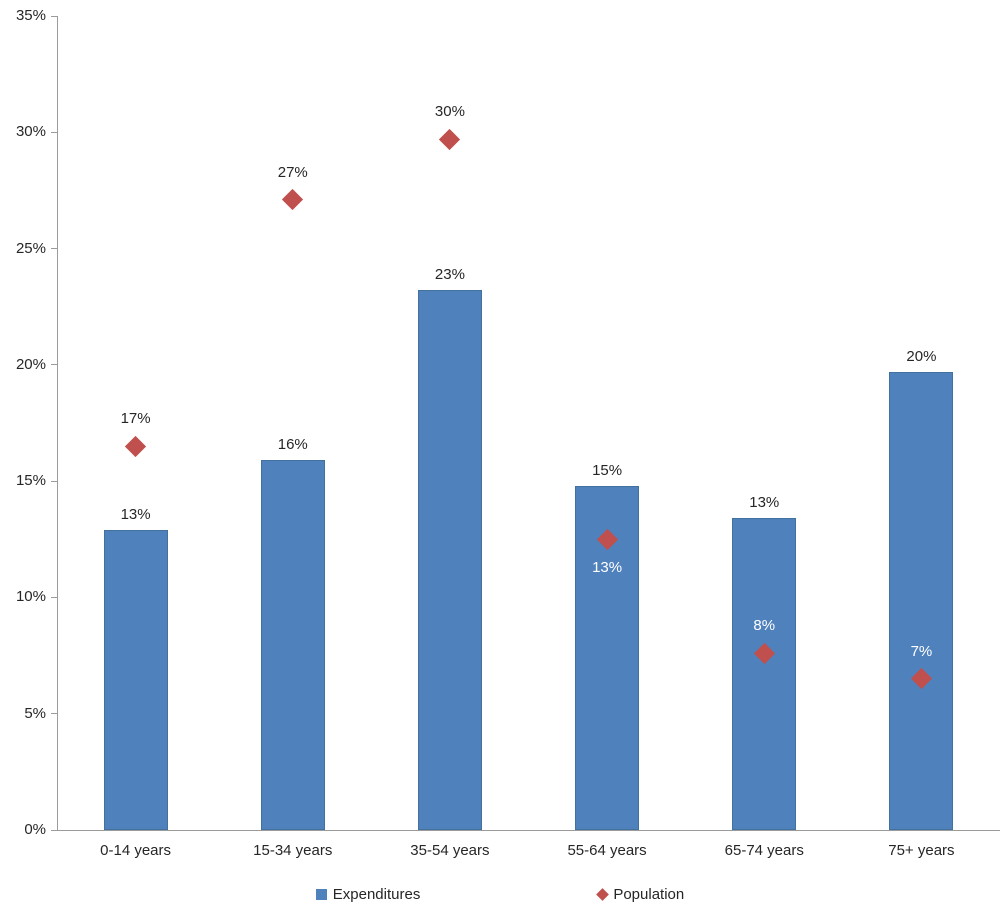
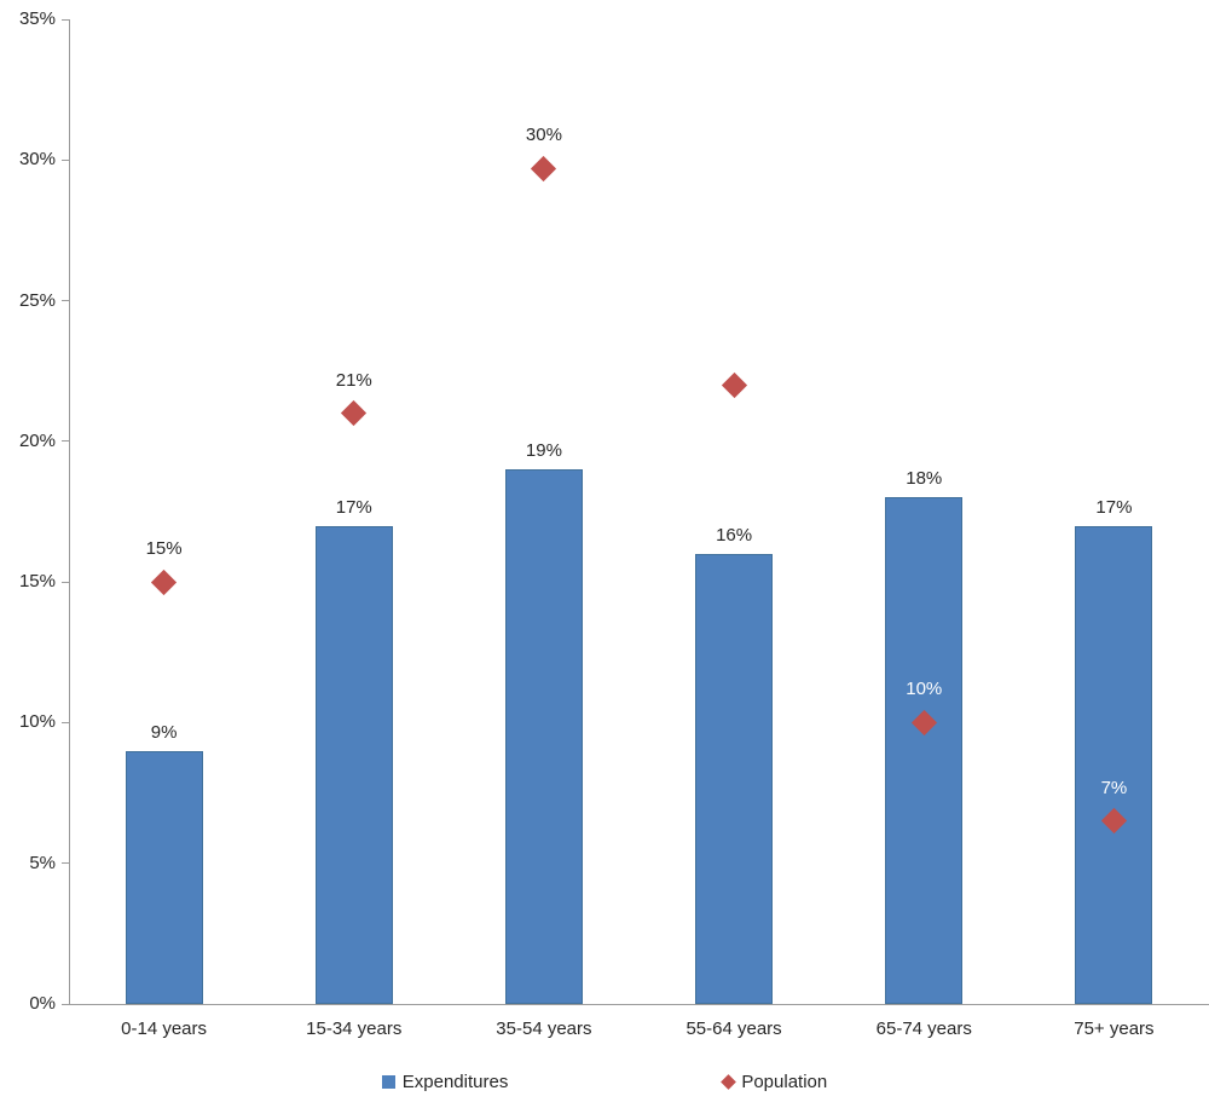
Expenditures/0-14 years: 13% -> 9%
Population/0-14 years: 17% -> 15%
Expenditures/15-34 years: 16% -> 17%
Population/15-34 years: 27% -> 21%
Expenditures/35-54 years: 23% -> 19%
Expenditures/55-64 years: 15% -> 16%
Population/55-64 years: 13% -> 22%
Expenditures/65-74 years: 13% -> 18%
Population/65-74 years: 8% -> 10%
Expenditures/75+ years: 20% -> 17%
